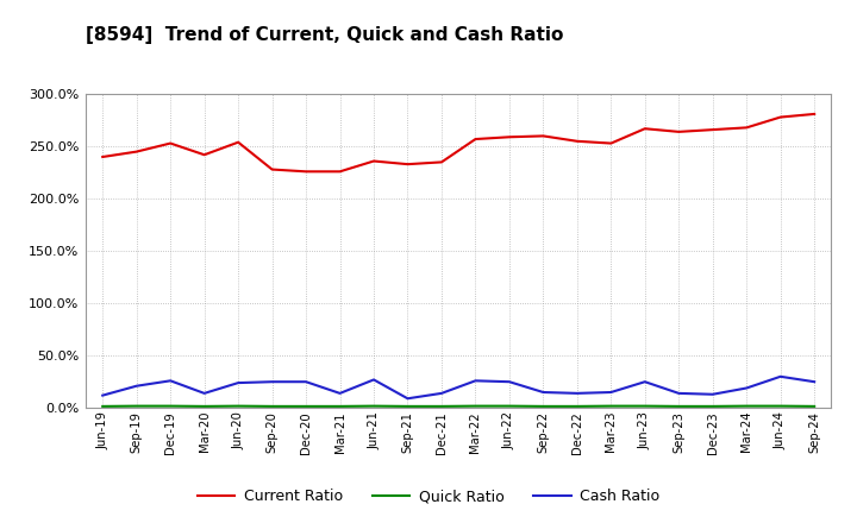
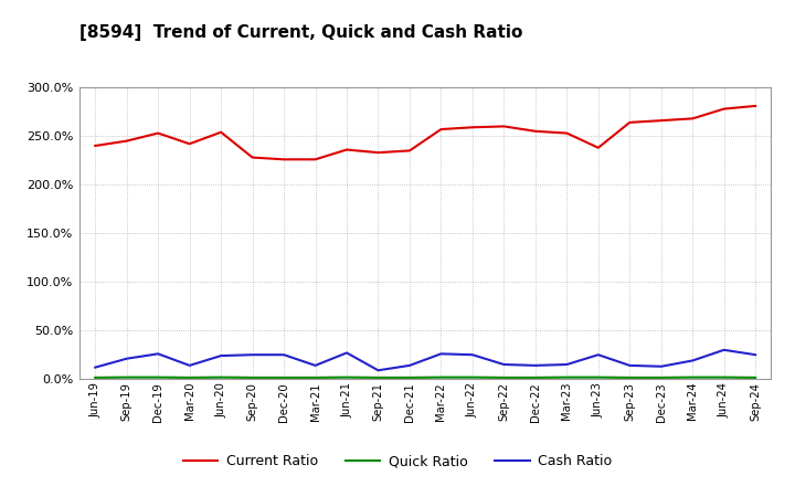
Current Ratio/Jun-23: 267% -> 238%
